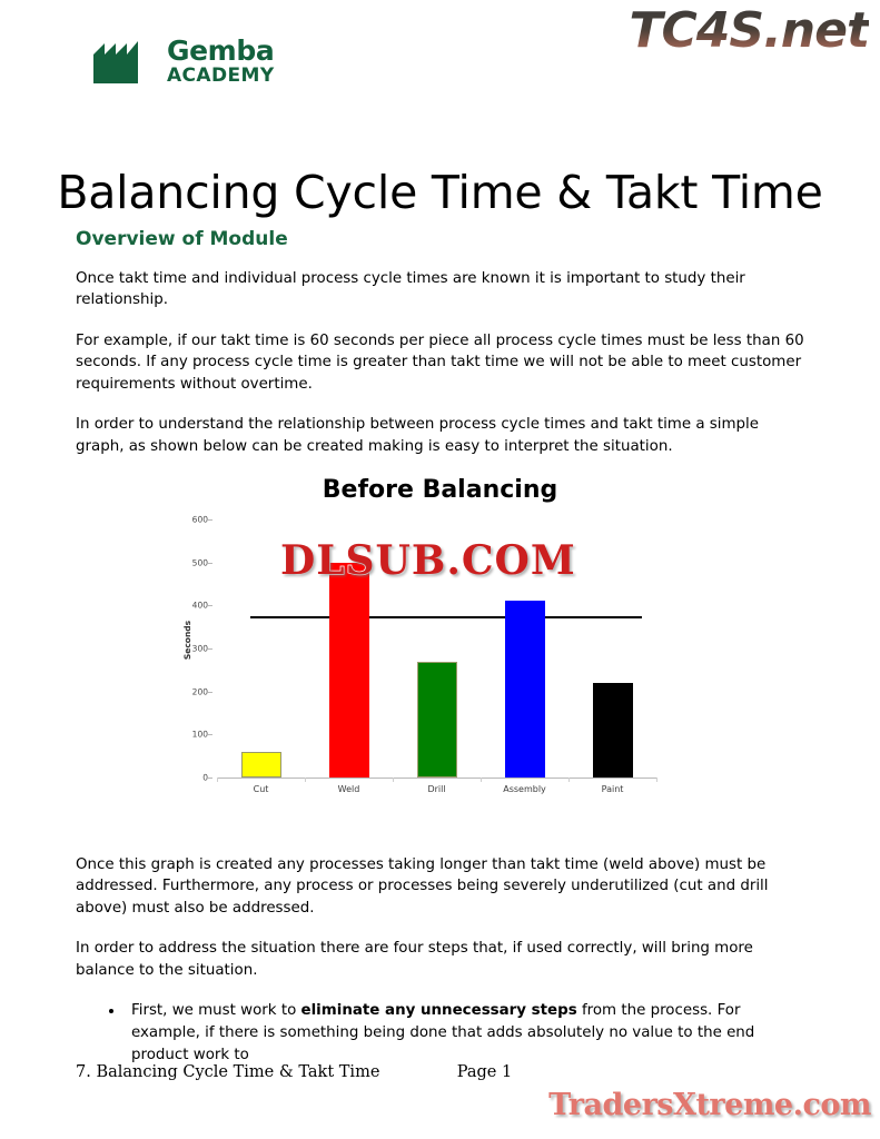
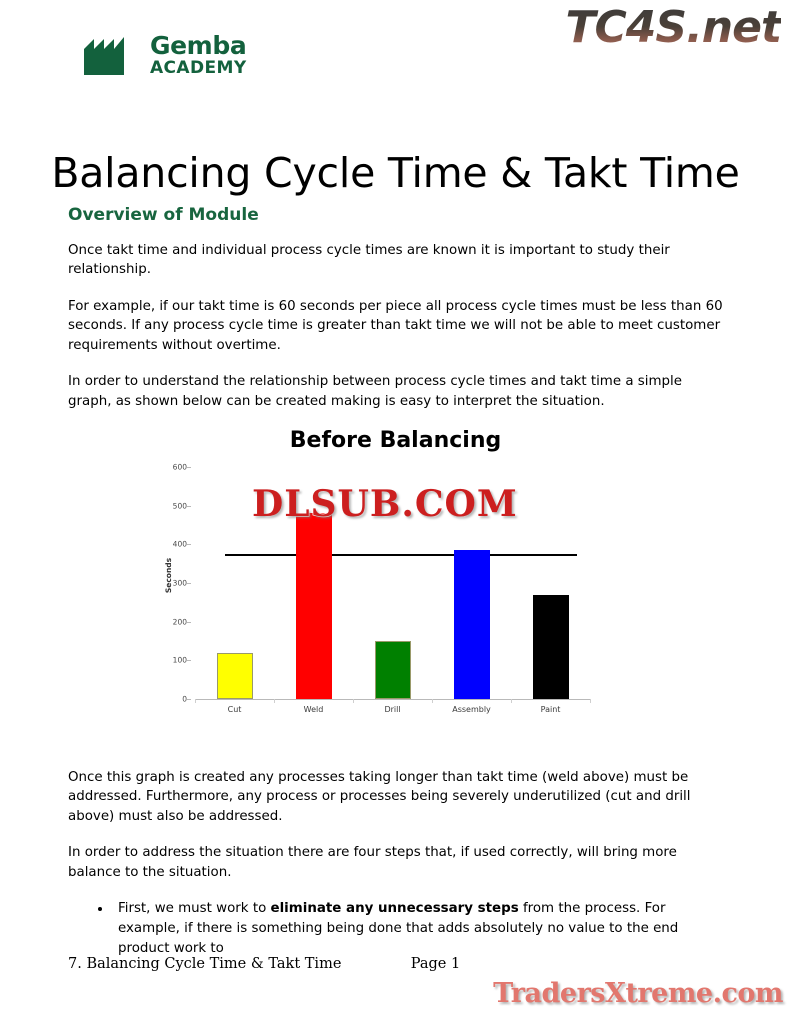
Cut: 60 -> 120
Weld: 500 -> 480
Drill: 270 -> 150
Assembly: 410 -> 380
Paint: 220 -> 270
